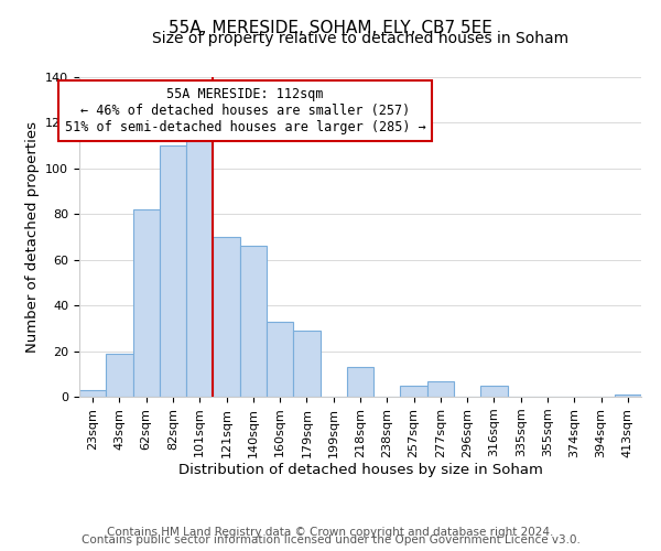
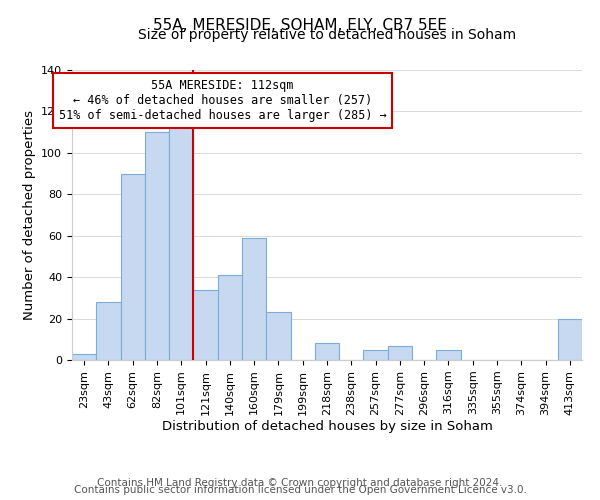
43sqm: 19 -> 28
62sqm: 82 -> 90
121sqm: 70 -> 34
140sqm: 66 -> 41
160sqm: 33 -> 59
179sqm: 29 -> 23
218sqm: 13 -> 8
413sqm: 1 -> 20
